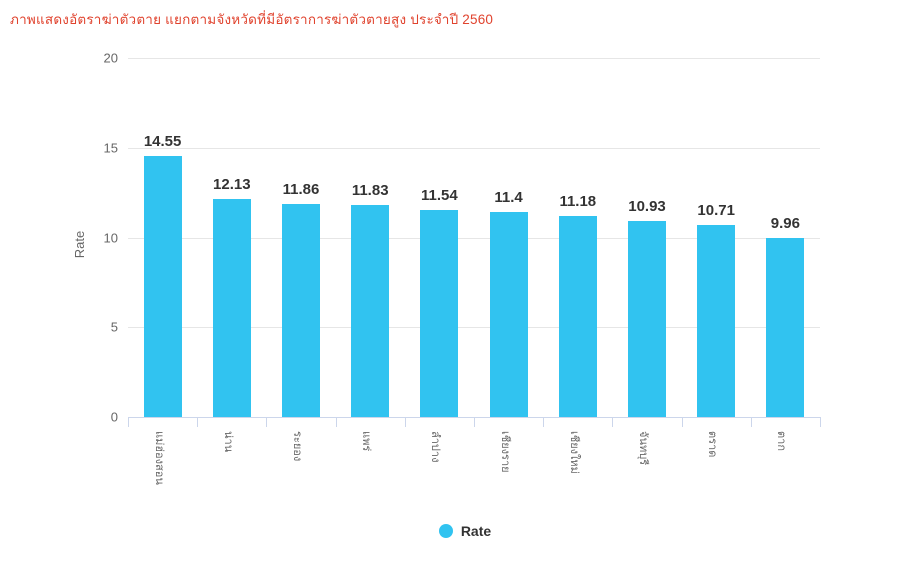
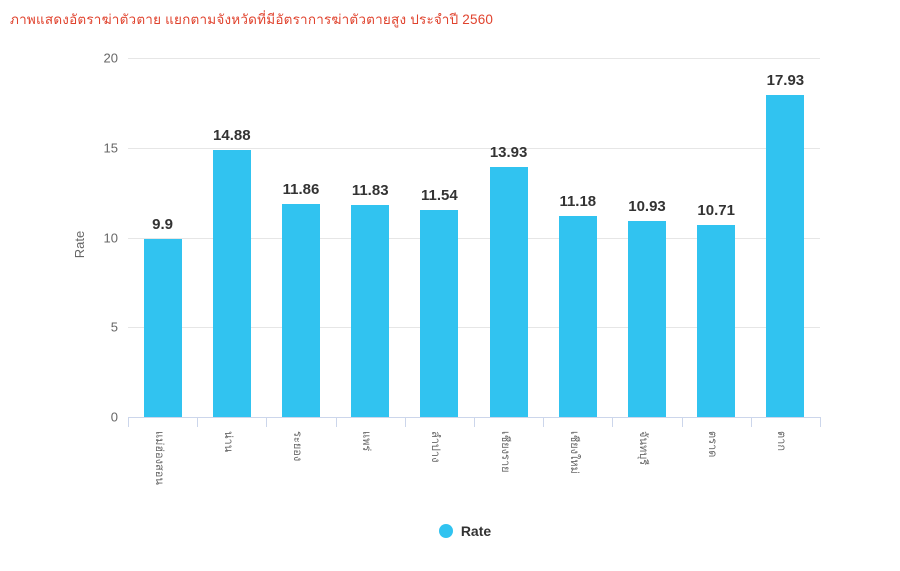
แม่ฮ่องสอน: 14.55 -> 9.9
น่าน: 12.13 -> 14.88
เชียงราย: 11.4 -> 13.93
ตาก: 9.96 -> 17.93
